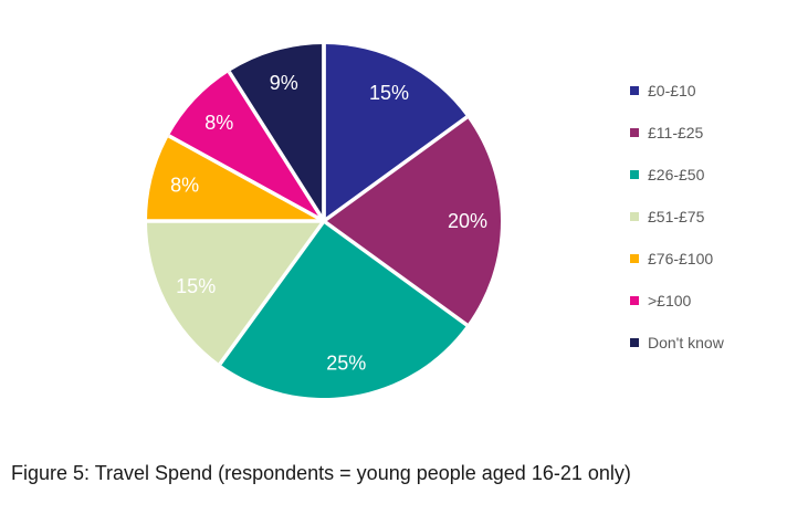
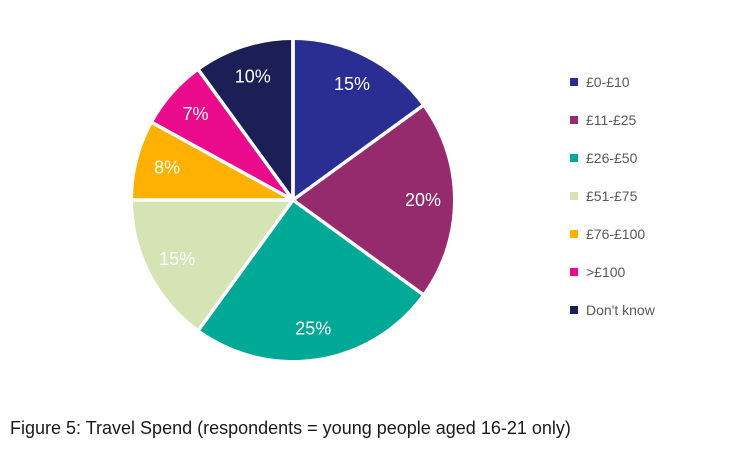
>£100: 8% -> 7%
Don't know: 9% -> 10%
